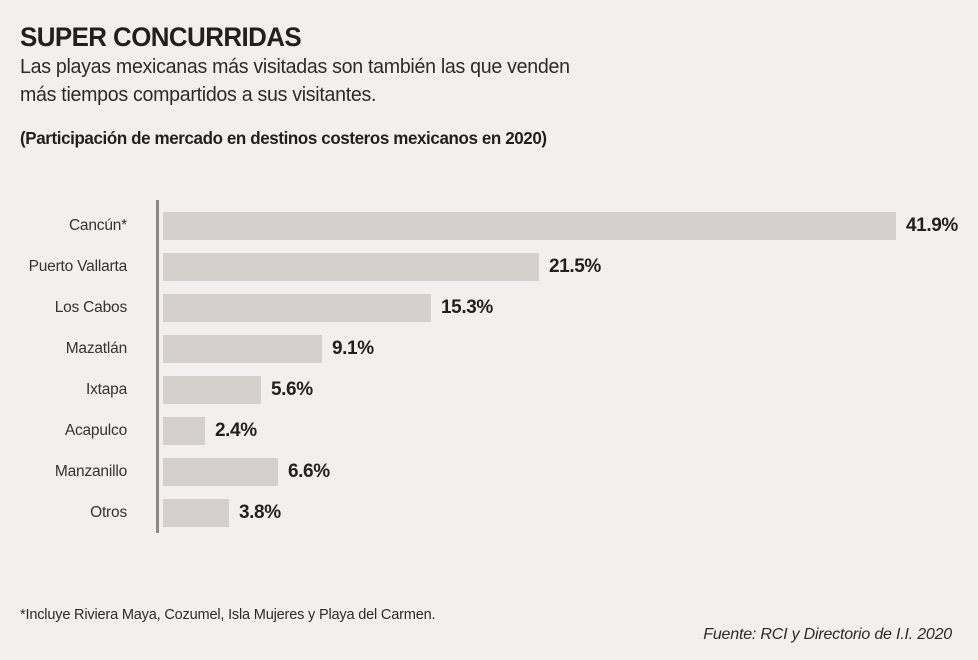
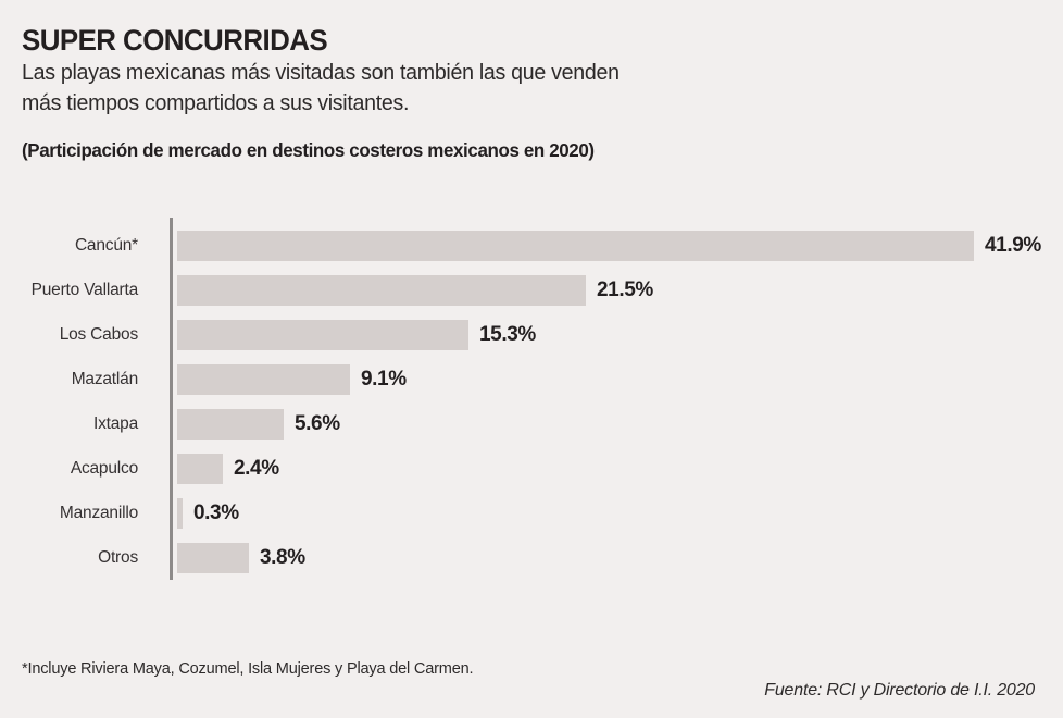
Manzanillo: 6.6% -> 0.3%
